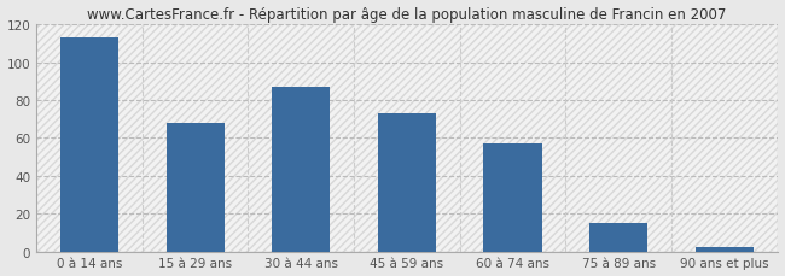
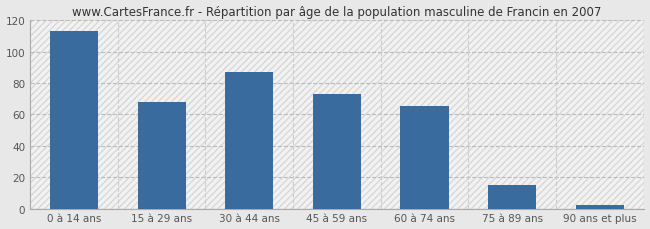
60 à 74 ans: 57 -> 65
